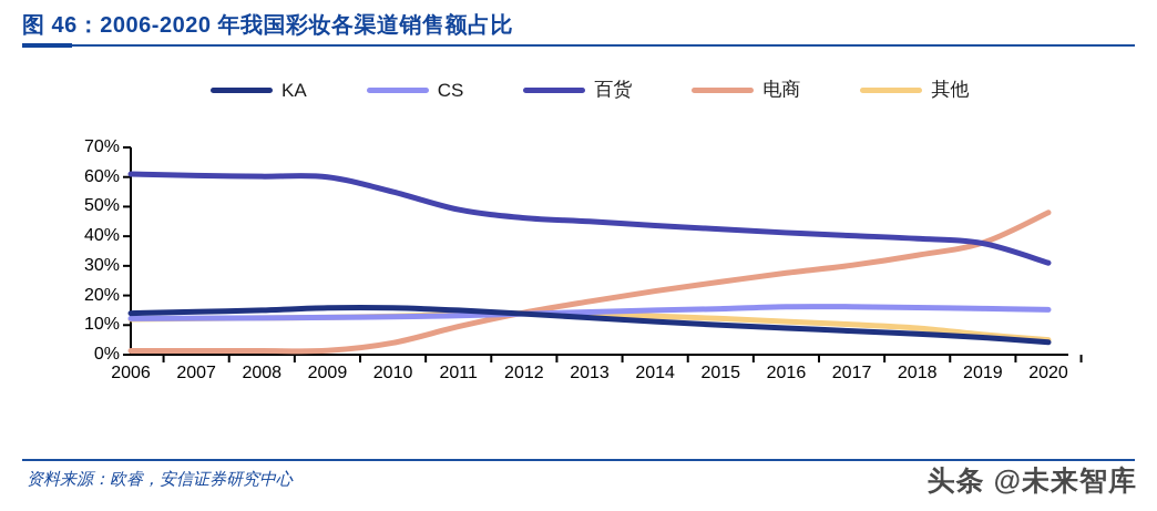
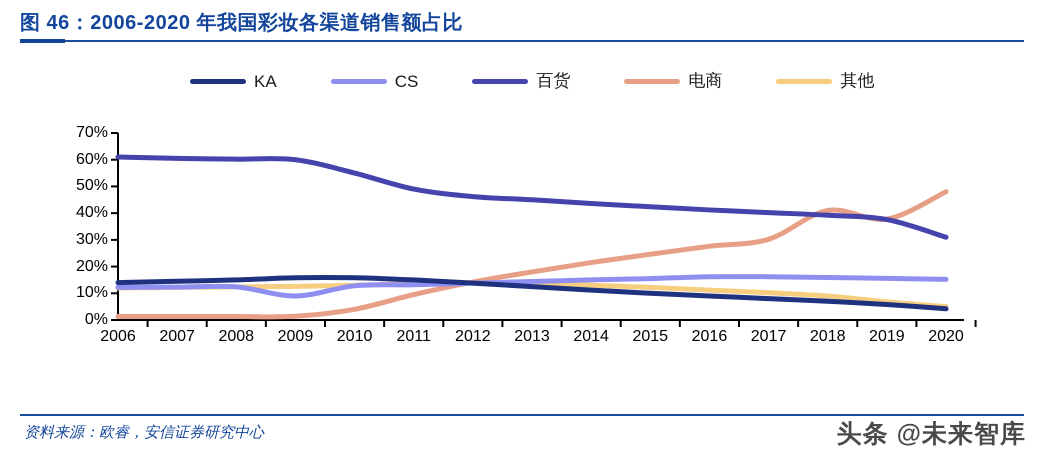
CS/2009: 13% -> 9%
电商/2018: 34% -> 41%
